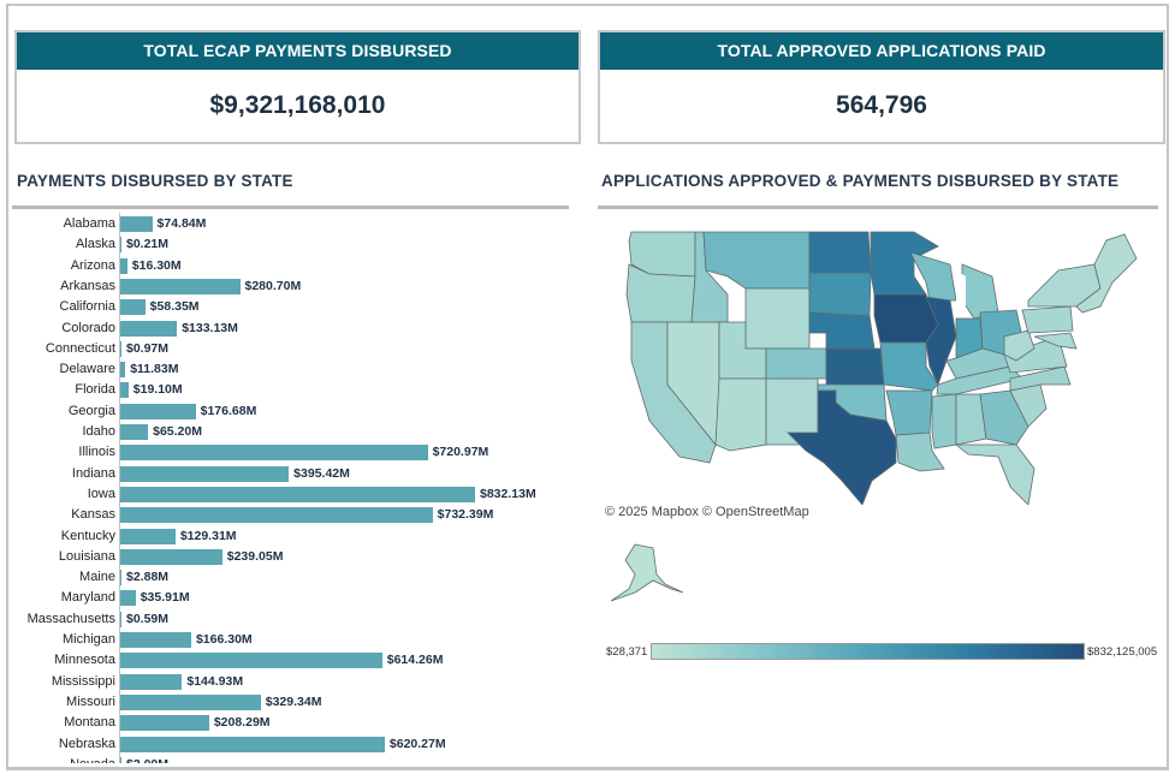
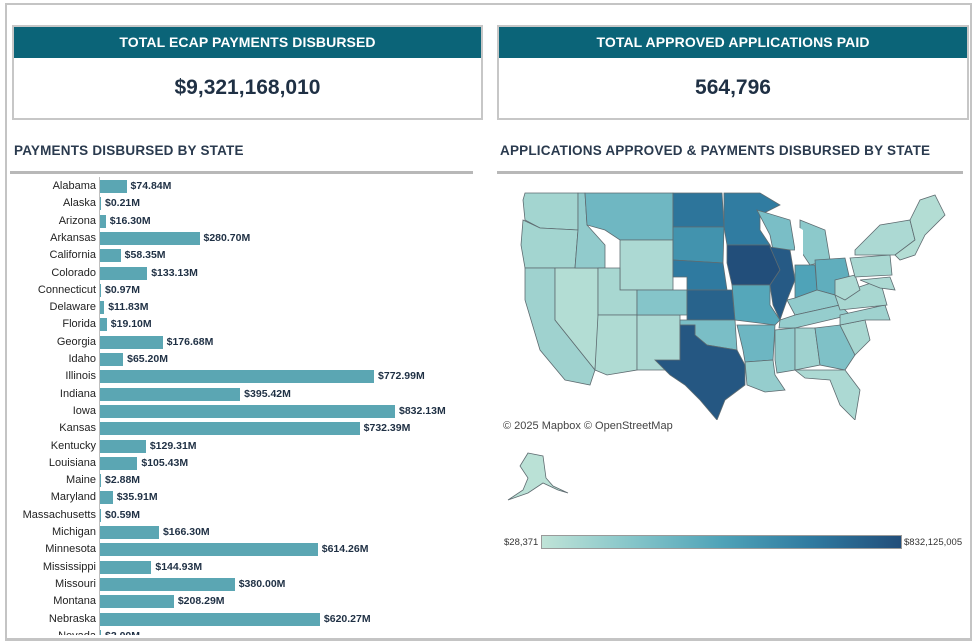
Illinois: $720.97M -> $772.99M
Louisiana: $239.05M -> $105.43M
Missouri: $329.34M -> $380.00M
